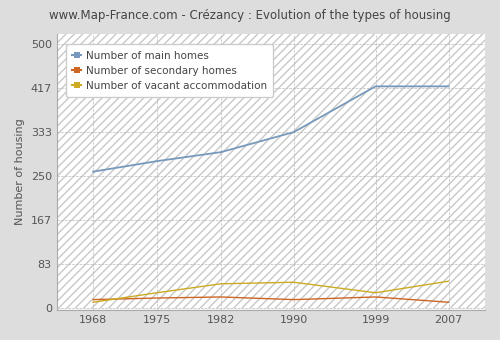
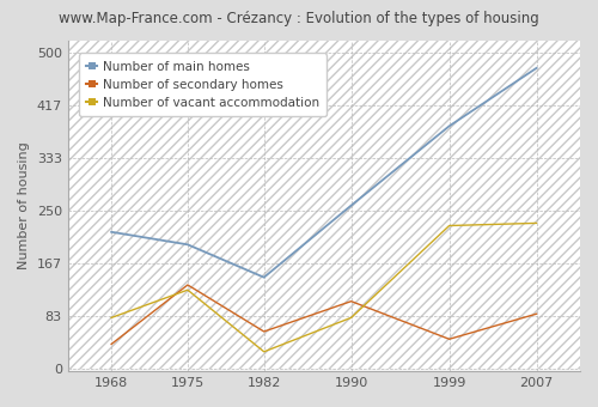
Number of main homes/1968: 258 -> 216
Number of secondary homes/1968: 15 -> 38
Number of vacant accommodation/1968: 10 -> 80
Number of main homes/1975: 278 -> 196
Number of secondary homes/1975: 18 -> 132
Number of vacant accommodation/1975: 28 -> 124
Number of main homes/1982: 295 -> 144
Number of secondary homes/1982: 20 -> 58
Number of vacant accommodation/1982: 45 -> 26
Number of main homes/1990: 333 -> 258
Number of secondary homes/1990: 15 -> 106
Number of vacant accommodation/1990: 48 -> 80
Number of main homes/1999: 420 -> 384
Number of secondary homes/1999: 20 -> 46
Number of vacant accommodation/1999: 28 -> 226
Number of main homes/2007: 420 -> 476
Number of secondary homes/2007: 10 -> 86
Number of vacant accommodation/2007: 50 -> 230
